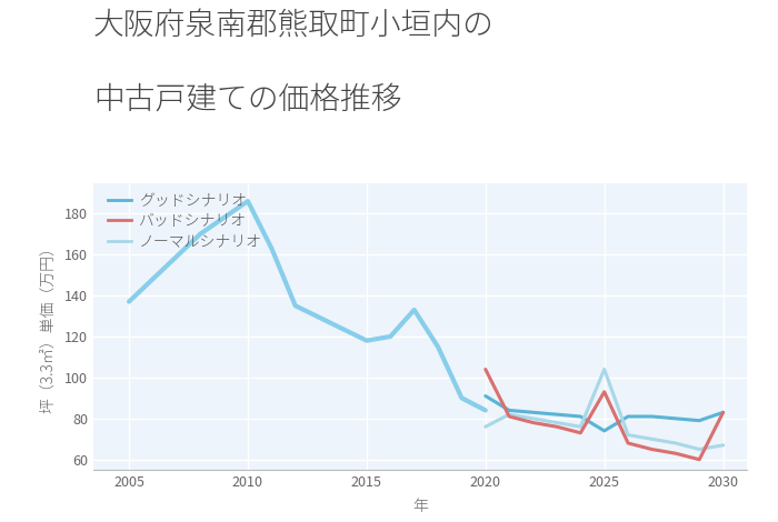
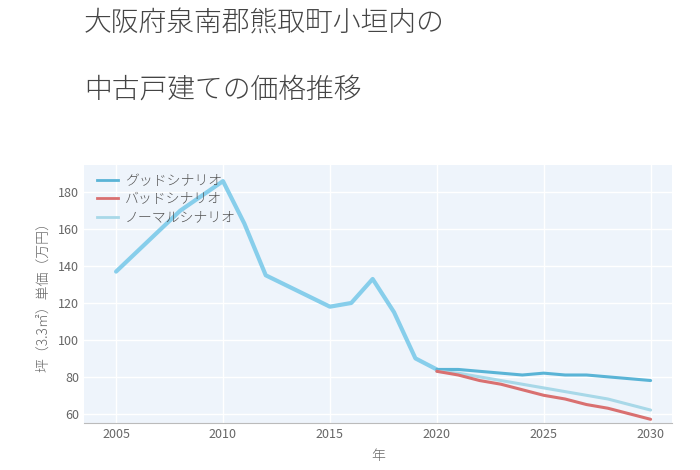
グッドシナリオ/2020: 91 -> 84
バッドシナリオ/2020: 104 -> 83
ノーマルシナリオ/2020: 76 -> 83
グッドシナリオ/2025: 74 -> 82
バッドシナリオ/2025: 93 -> 70
ノーマルシナリオ/2025: 104 -> 74
グッドシナリオ/2030: 83 -> 78
バッドシナリオ/2030: 83 -> 57
ノーマルシナリオ/2030: 67 -> 62
